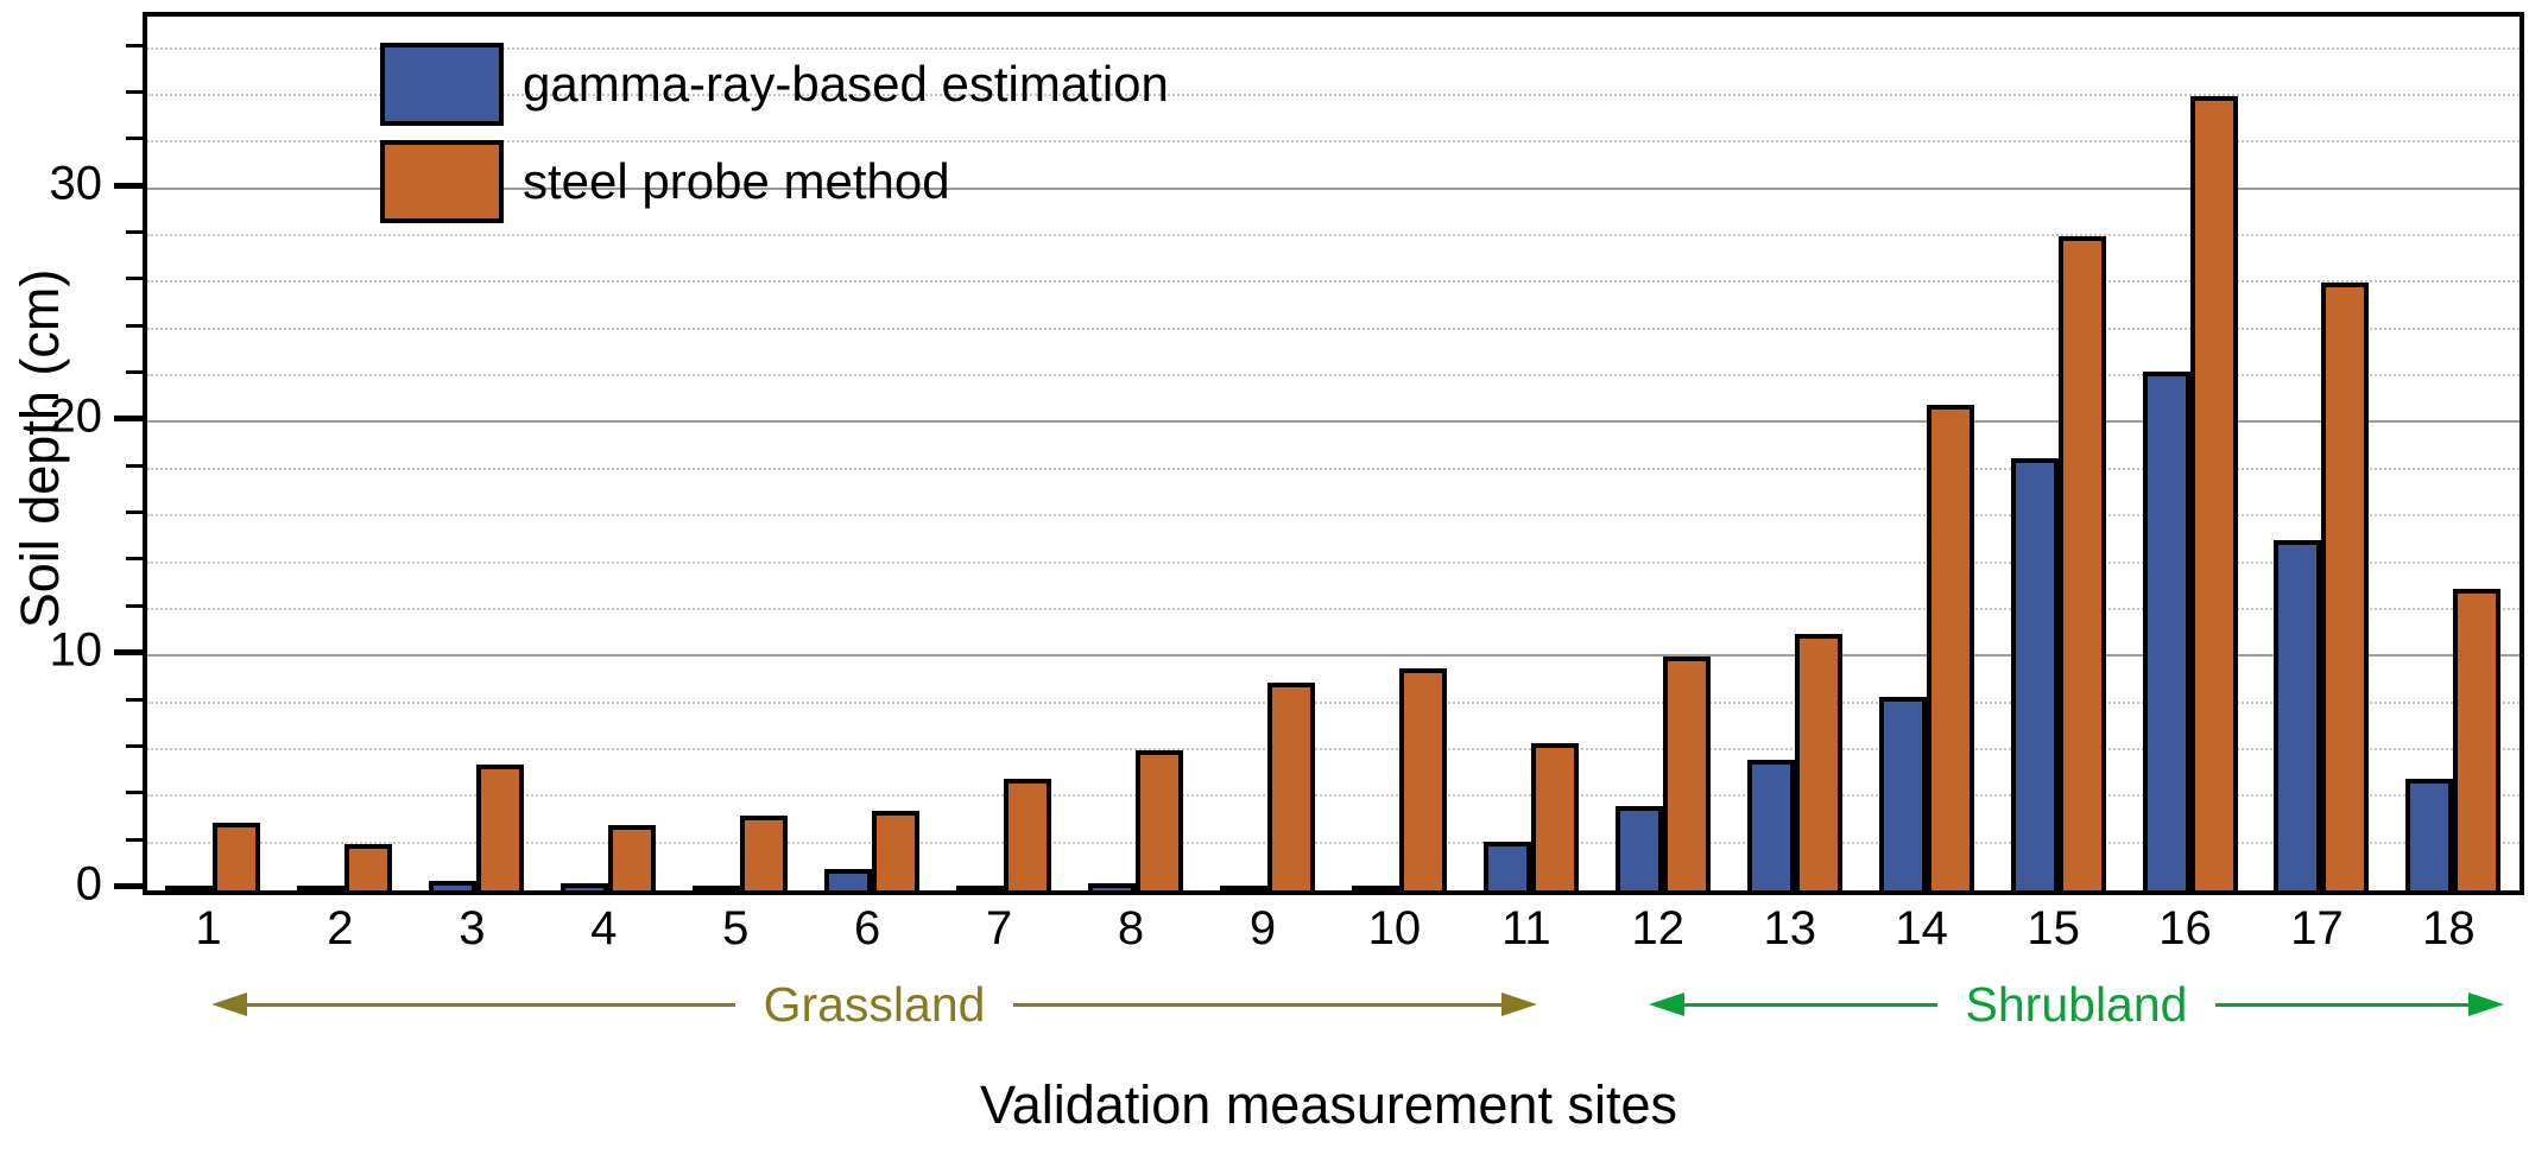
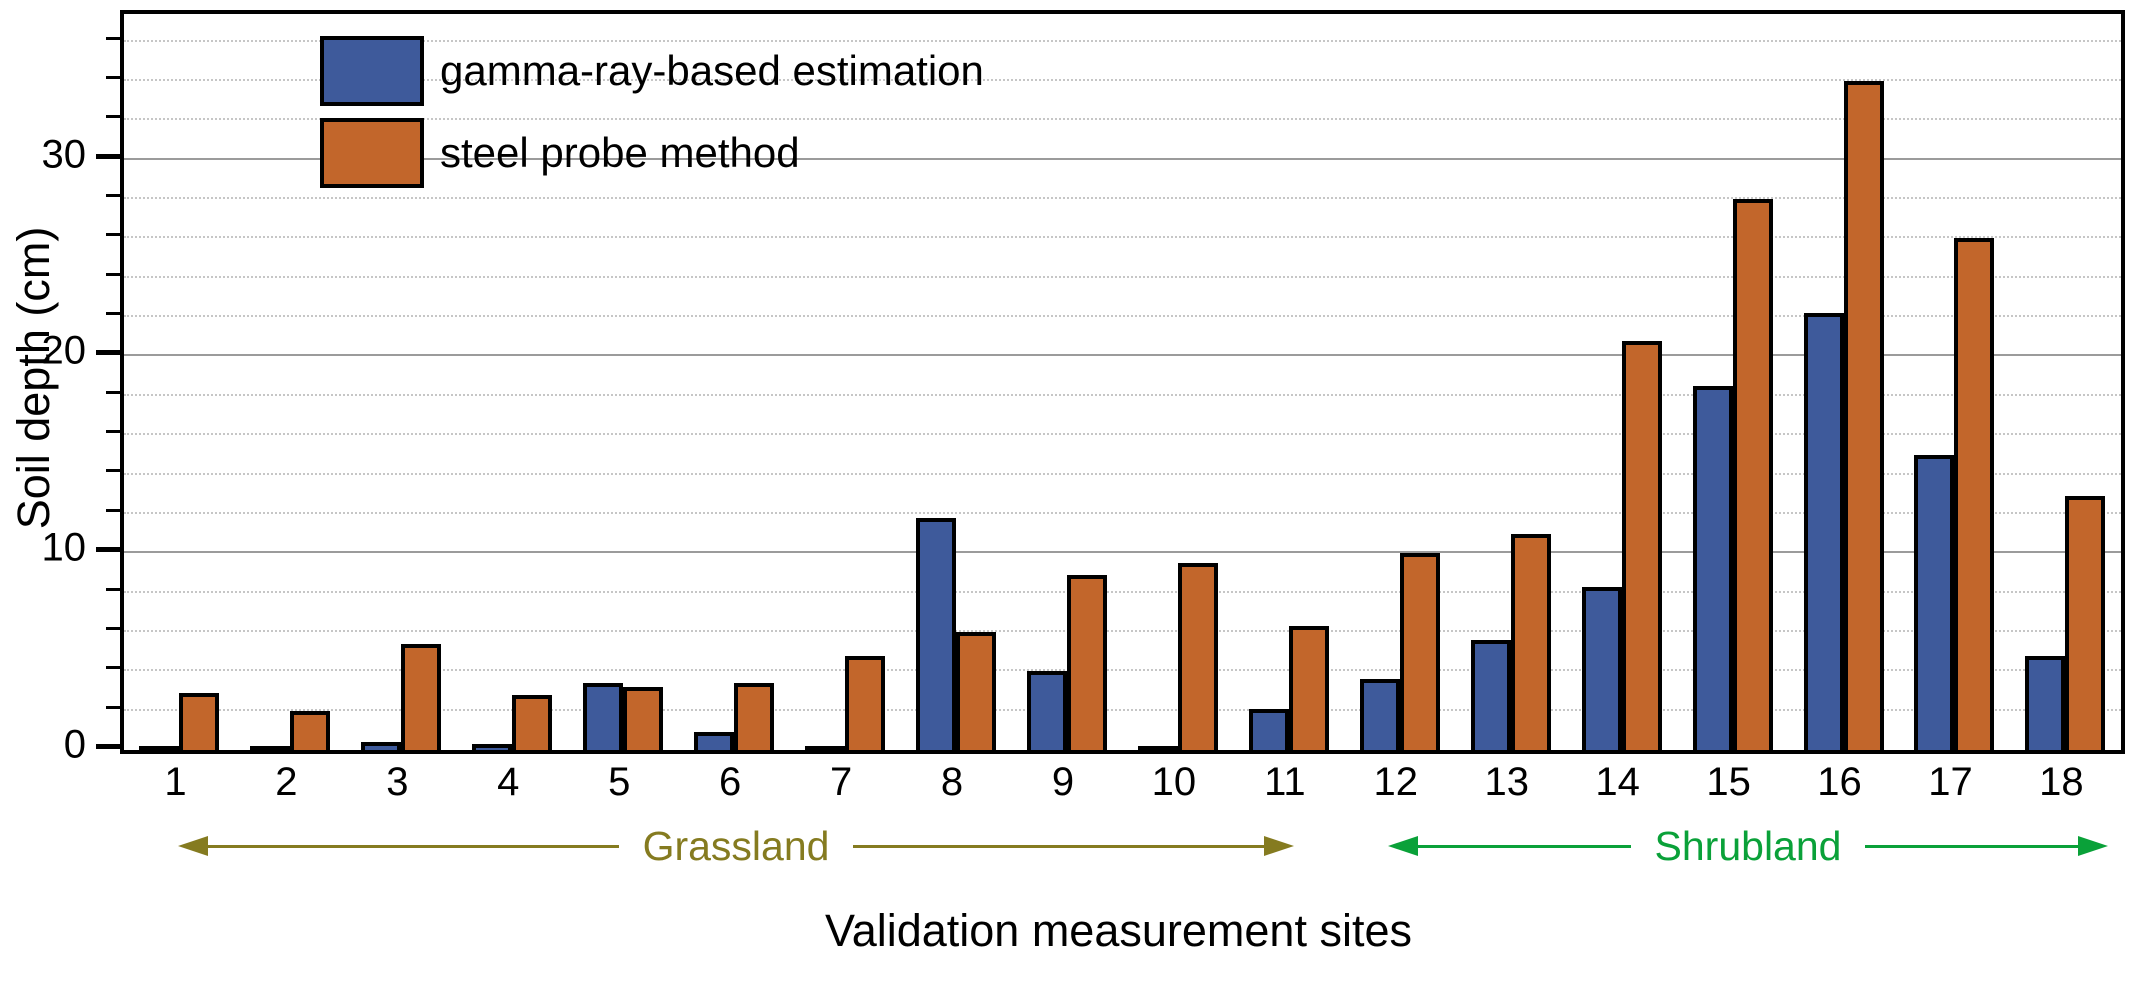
gamma-ray-based estimation/5: 0.2 -> 3.4
gamma-ray-based estimation/8: 0.3 -> 11.8
gamma-ray-based estimation/9: 0.1 -> 4.0
